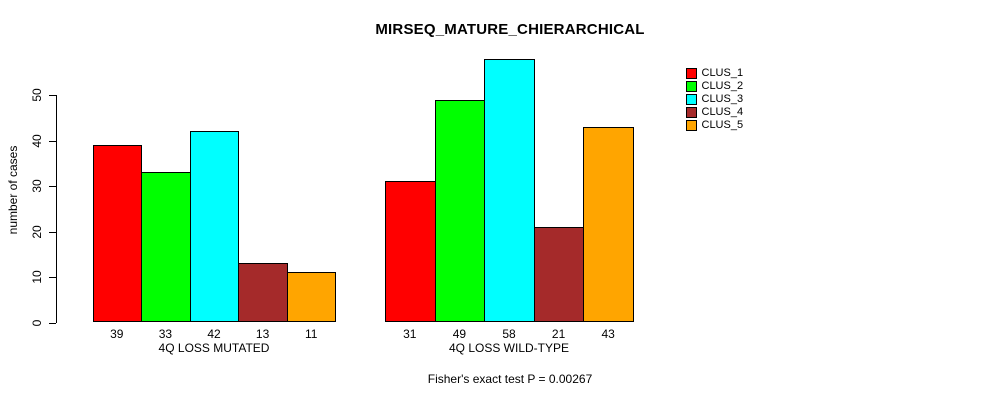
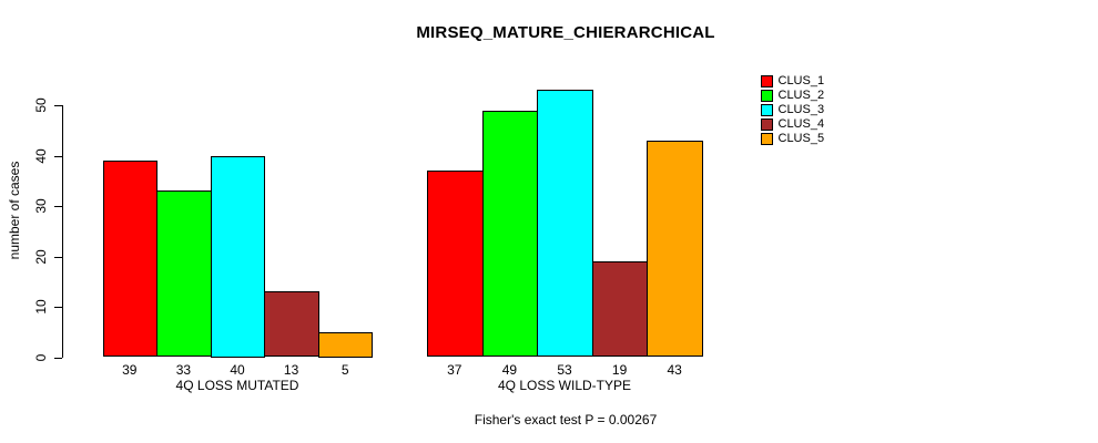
CLUS_3/4Q LOSS MUTATED: 42 -> 40
CLUS_5/4Q LOSS MUTATED: 11 -> 5
CLUS_1/4Q LOSS WILD-TYPE: 31 -> 37
CLUS_3/4Q LOSS WILD-TYPE: 58 -> 53
CLUS_4/4Q LOSS WILD-TYPE: 21 -> 19
